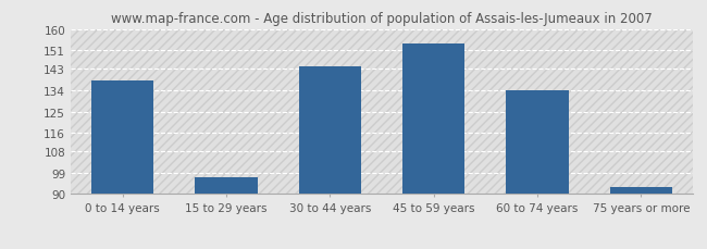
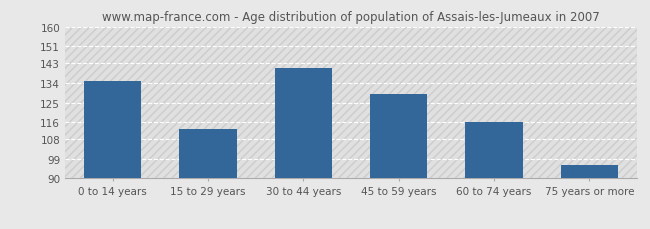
0 to 14 years: 138 -> 135
15 to 29 years: 97 -> 113
30 to 44 years: 144 -> 141
45 to 59 years: 154 -> 129
60 to 74 years: 134 -> 116
75 years or more: 93 -> 96
